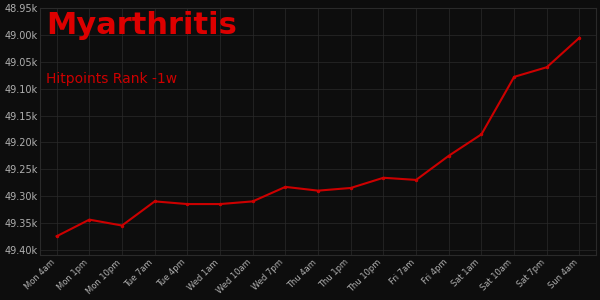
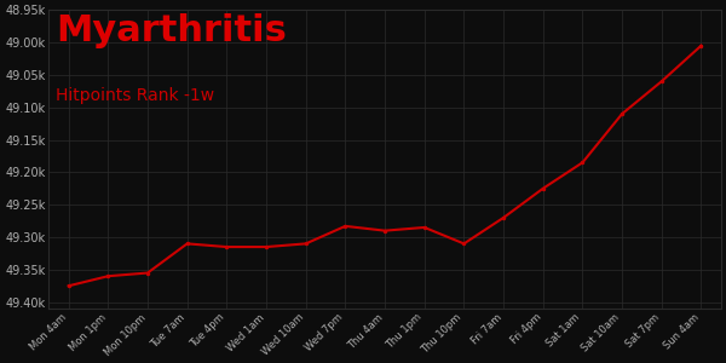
Mon 1pm: 49.344k -> 49.360k
Thu 10pm: 49.266k -> 49.310k
Sat 10am: 49.078k -> 49.110k
